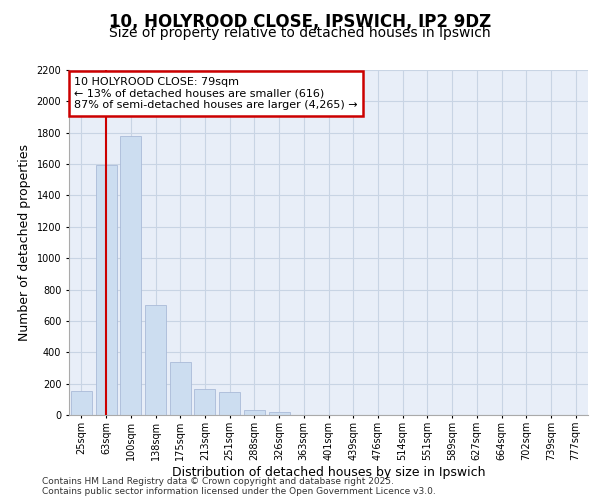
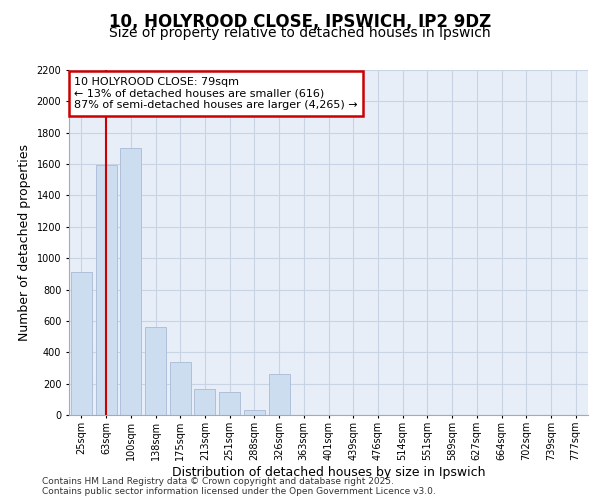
25sqm: 160 -> 910
100sqm: 1780 -> 1700
138sqm: 700 -> 560
326sqm: 20 -> 260
